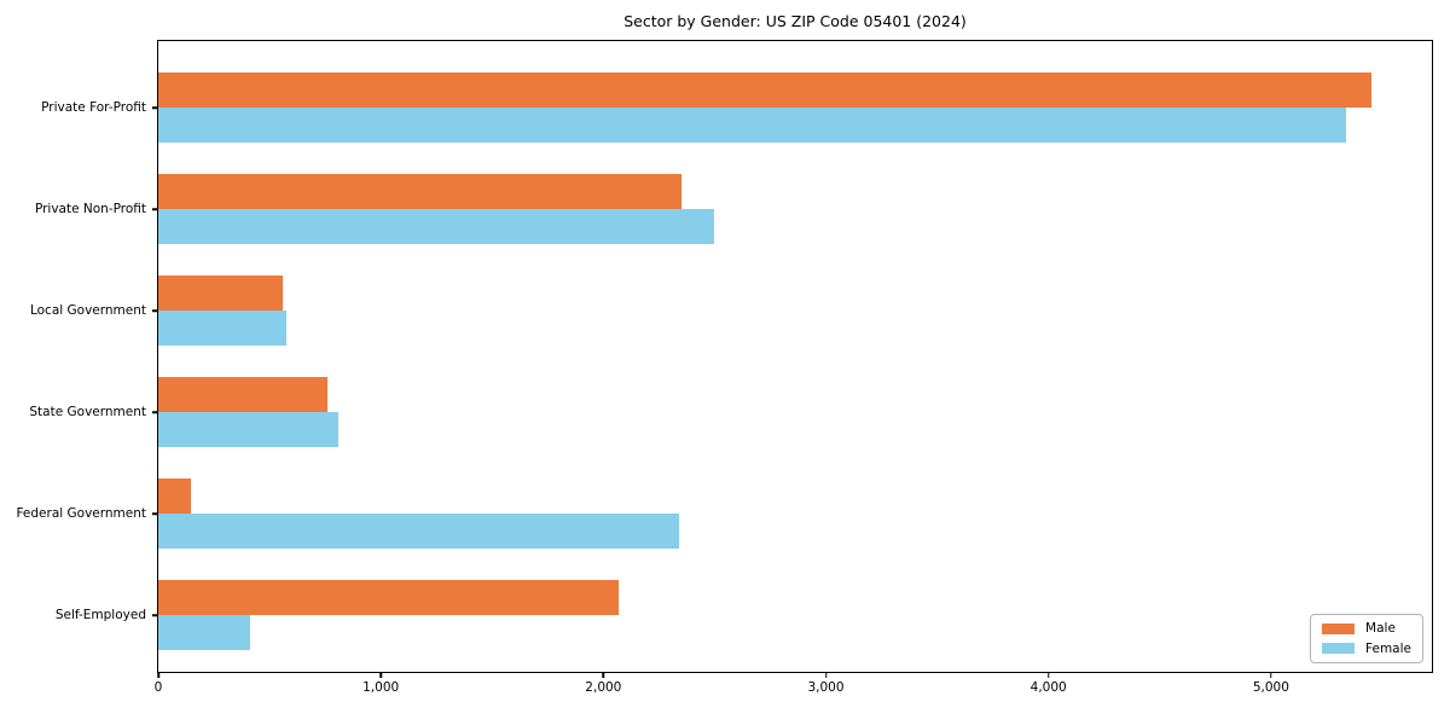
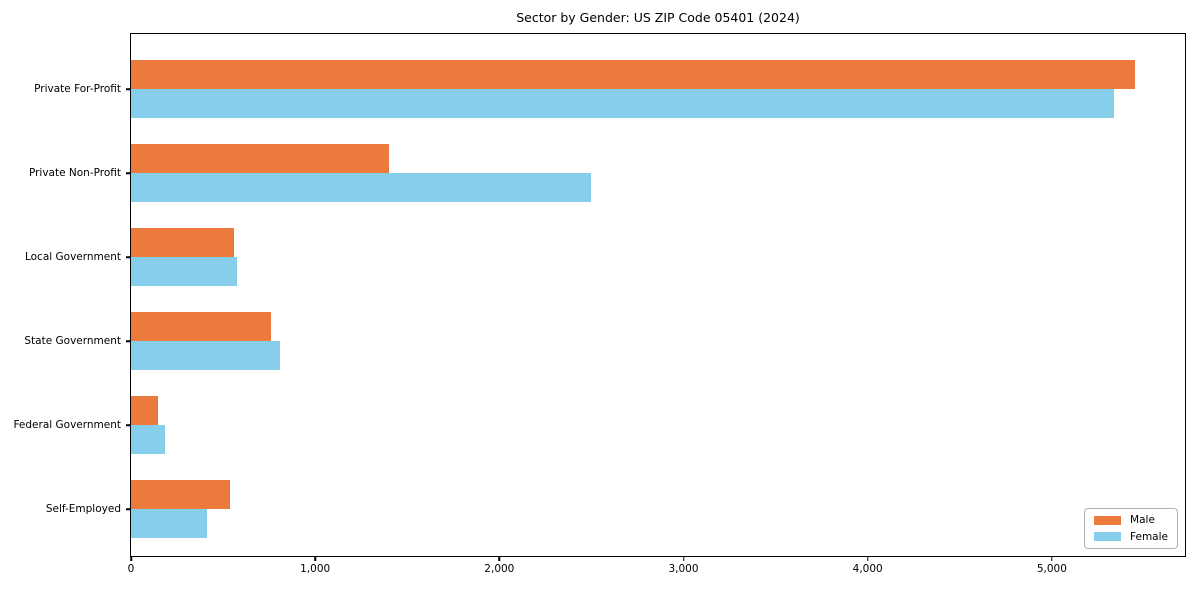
Male/Private Non-Profit: 2350 -> 1400
Female/Federal Government: 2340 -> 180
Male/Self-Employed: 2070 -> 540
